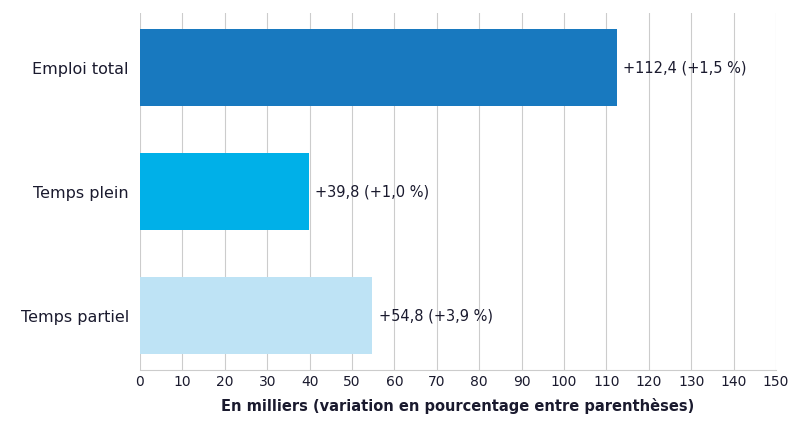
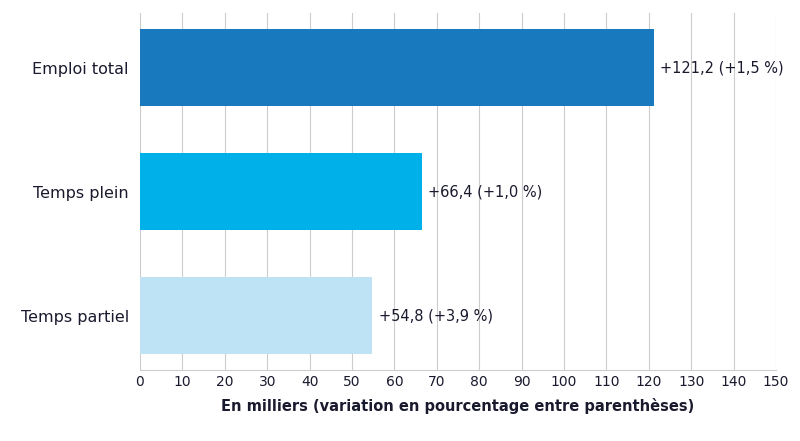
Emploi total: +112,4 -> +121,2
Temps plein: +39,8 -> +66,4
